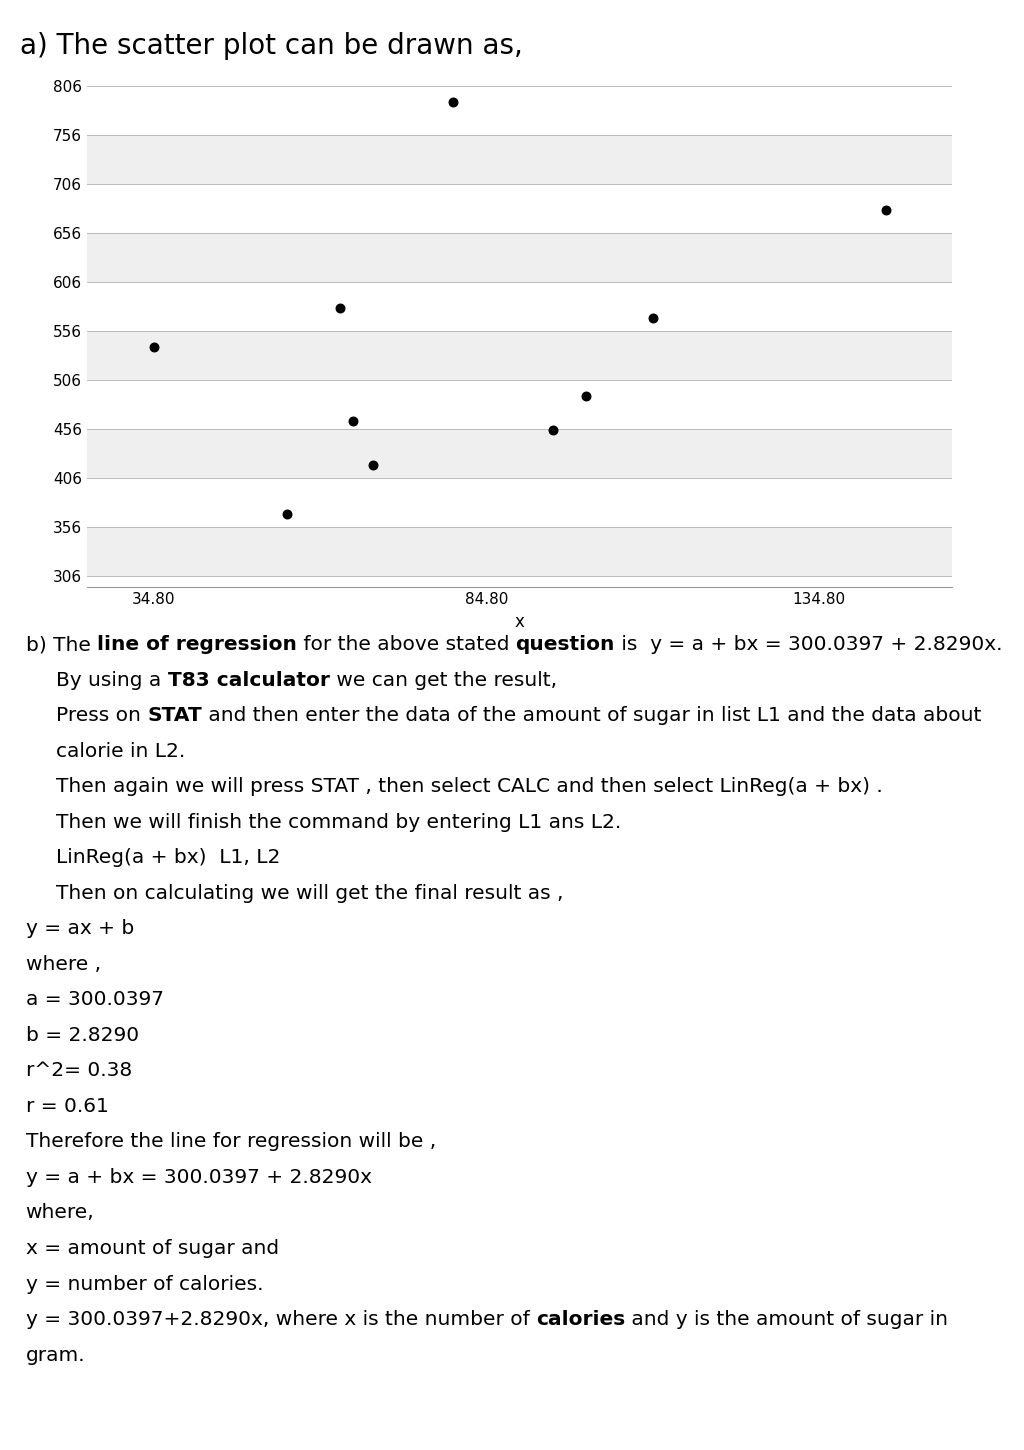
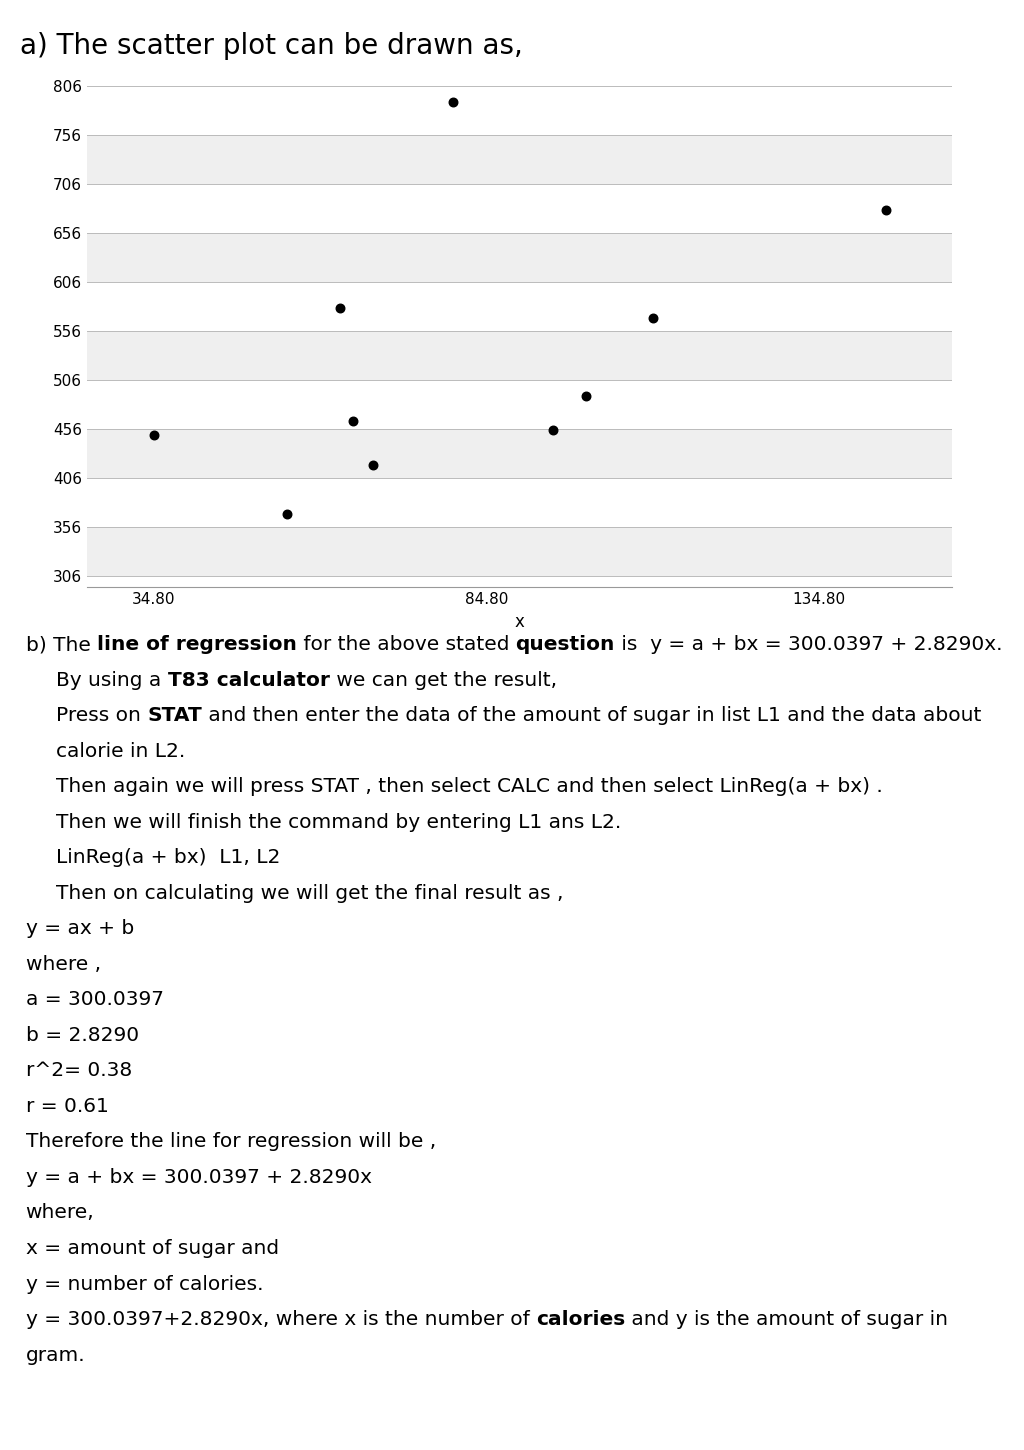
34.80: 540 -> 450
